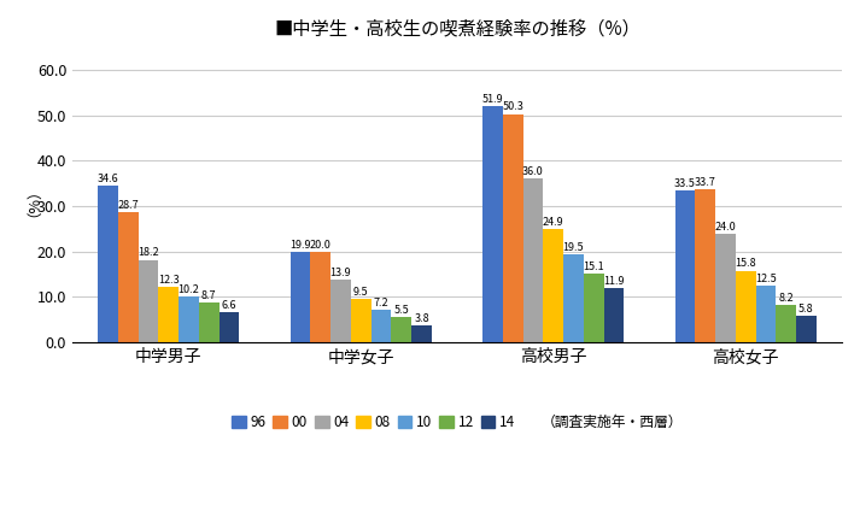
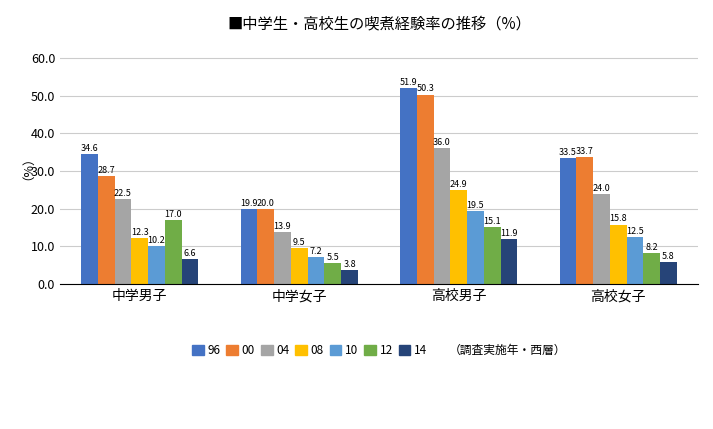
04/中学男子: 18.2 -> 22.5
12/中学男子: 8.7 -> 17.0
